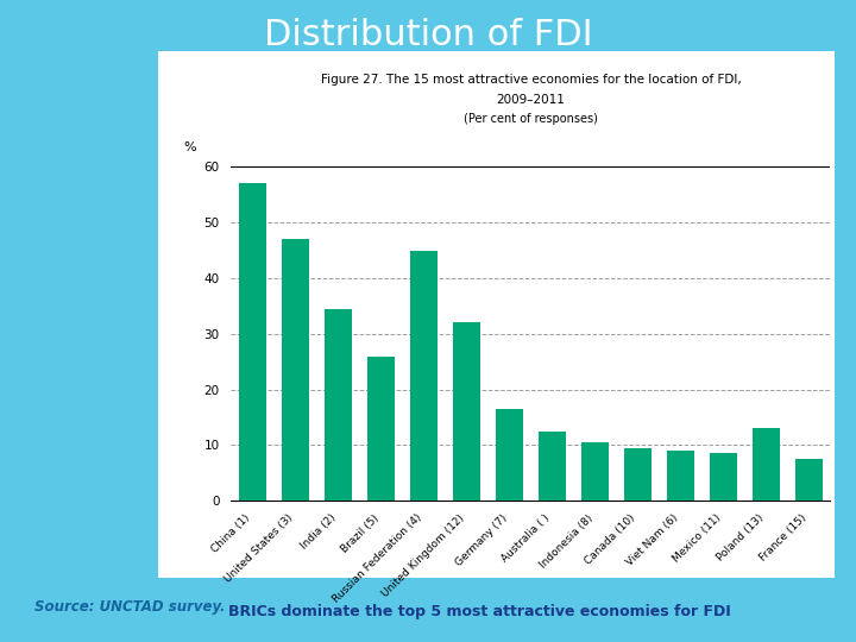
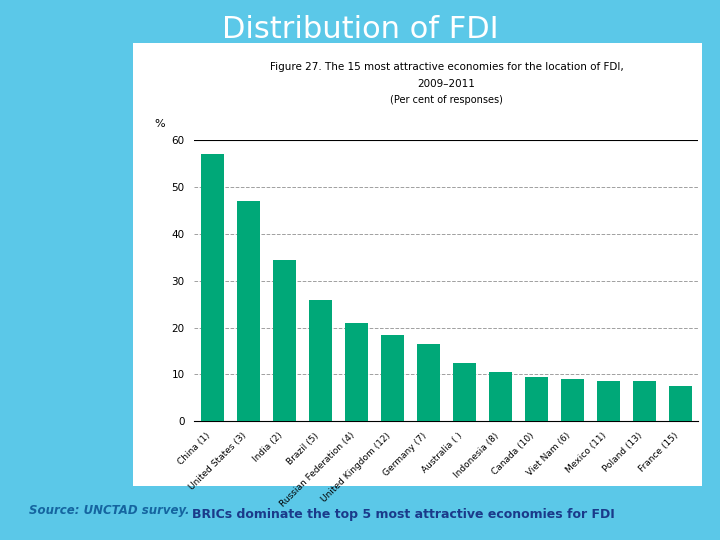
Russian Federation (4): 45.0 -> 21.0
United Kingdom (12): 32.0 -> 18.5
Poland (13): 13.0 -> 8.5
